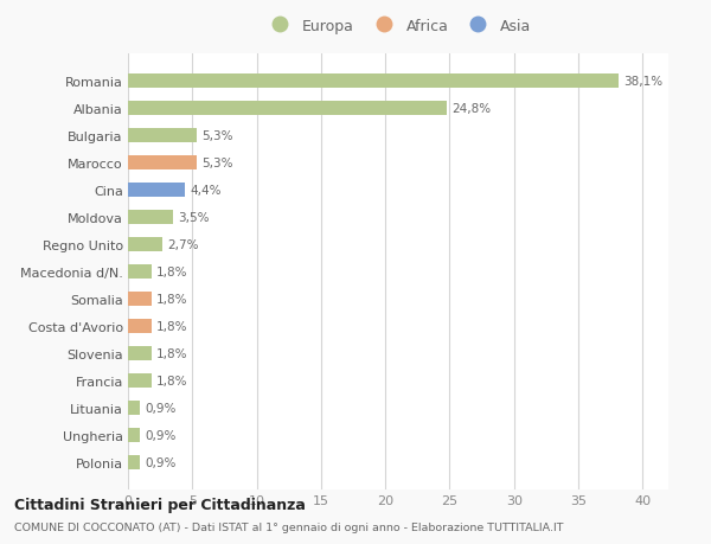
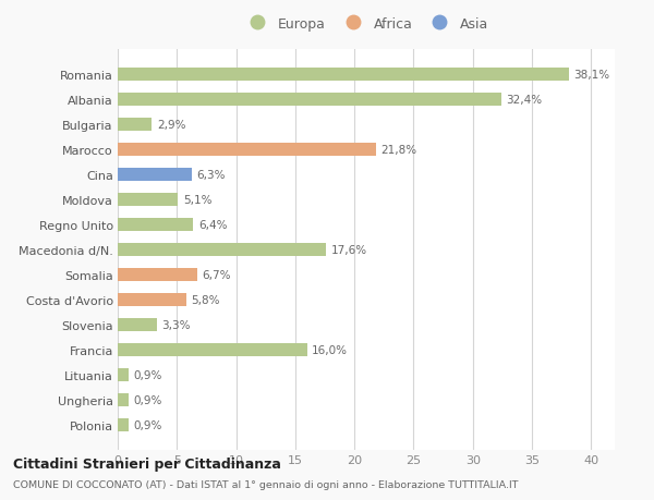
Albania: 24,8% -> 32,4%
Bulgaria: 5,3% -> 2,9%
Marocco: 5,3% -> 21,8%
Cina: 4,4% -> 6,3%
Moldova: 3,5% -> 5,1%
Regno Unito: 2,7% -> 6,4%
Macedonia d/N.: 1,8% -> 17,6%
Somalia: 1,8% -> 6,7%
Costa d'Avorio: 1,8% -> 5,8%
Slovenia: 1,8% -> 3,3%
Francia: 1,8% -> 16,0%
